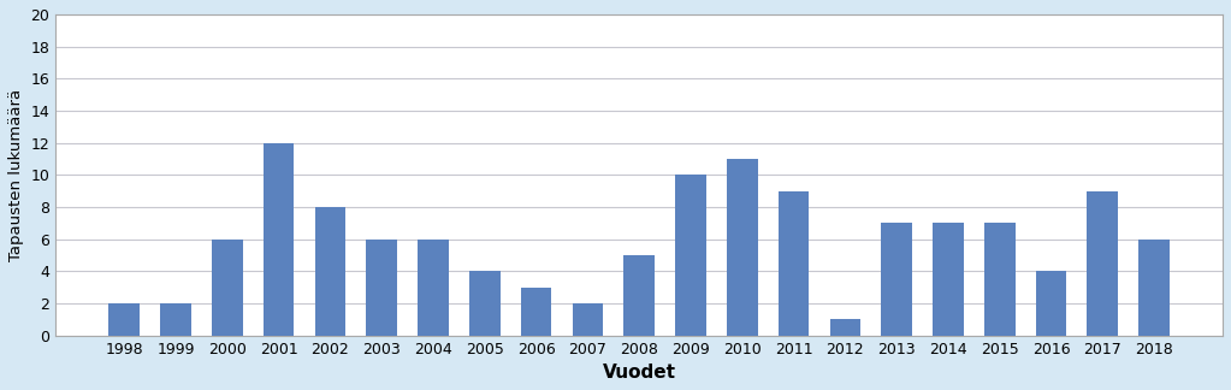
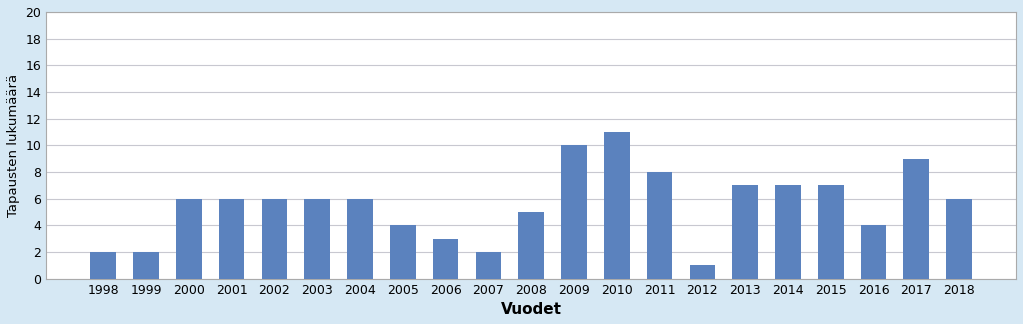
2001: 12 -> 6
2002: 8 -> 6
2011: 9 -> 8
